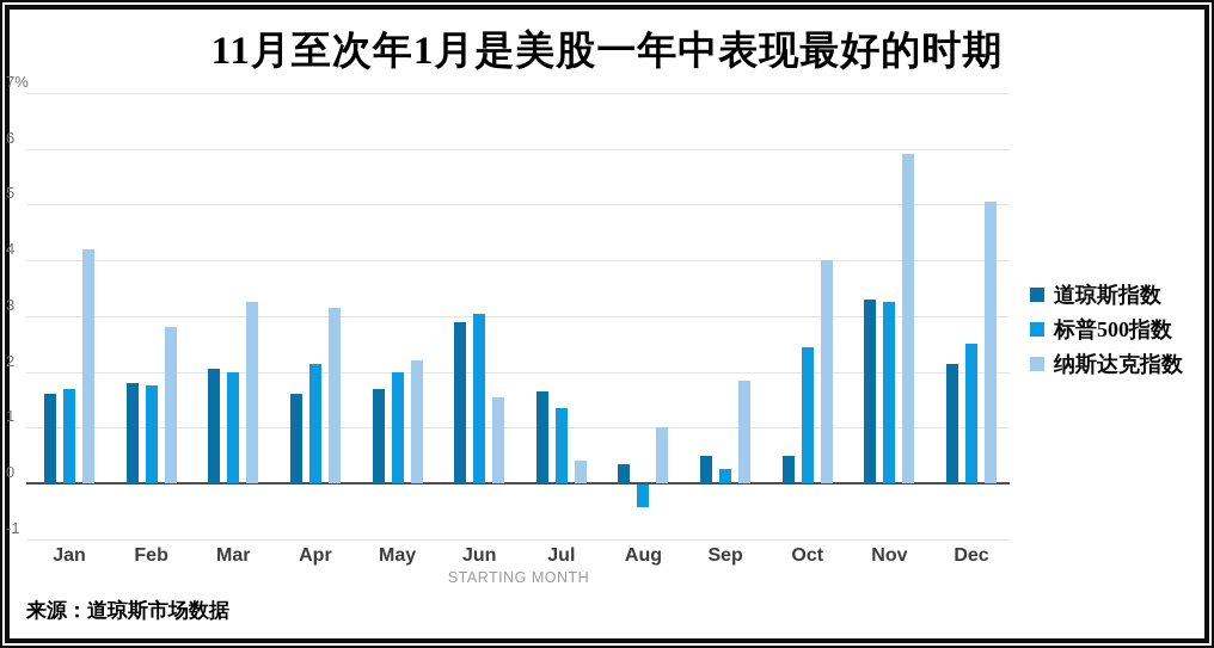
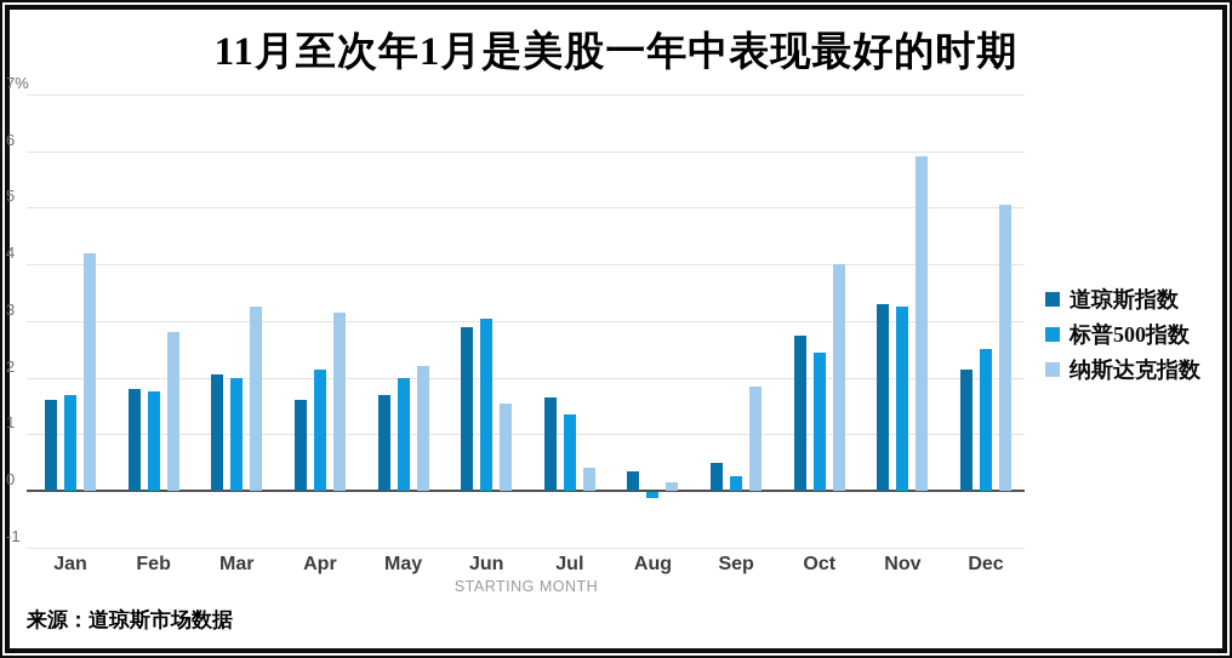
标普500指数/Aug: -0.4% -> -0.1%
纳斯达克指数/Aug: 1.0% -> 0.1%
道琼斯指数/Oct: 0.5% -> 2.8%
